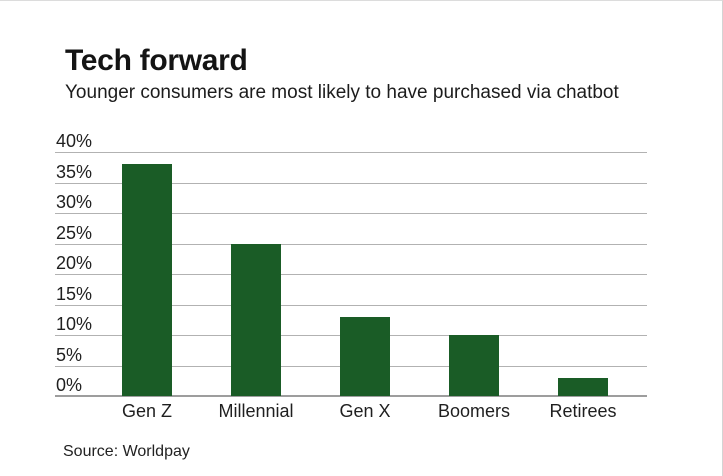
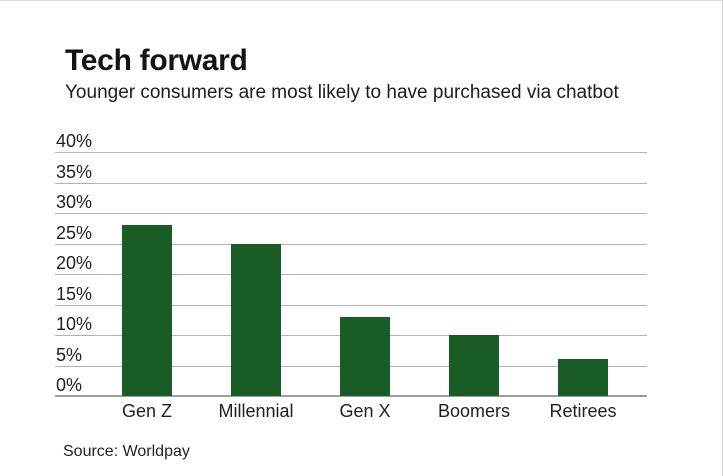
Gen Z: 38% -> 28%
Retirees: 3% -> 6%
